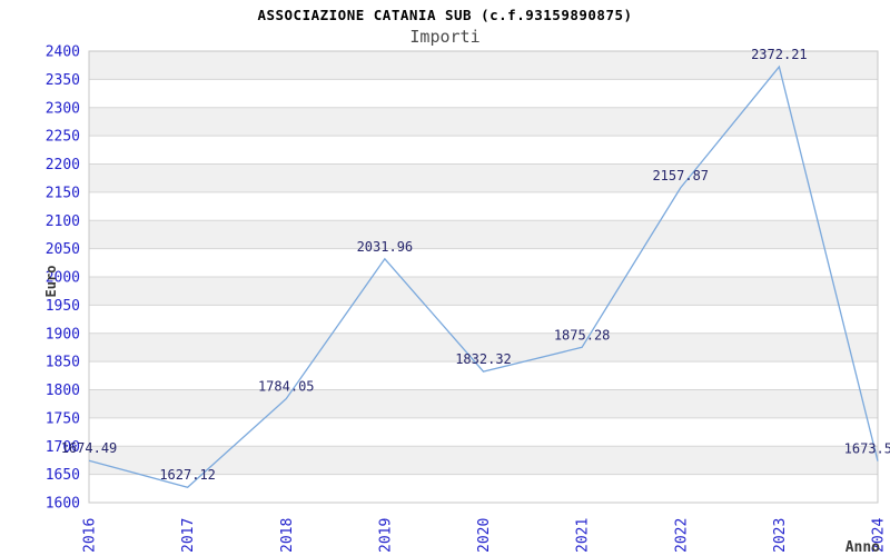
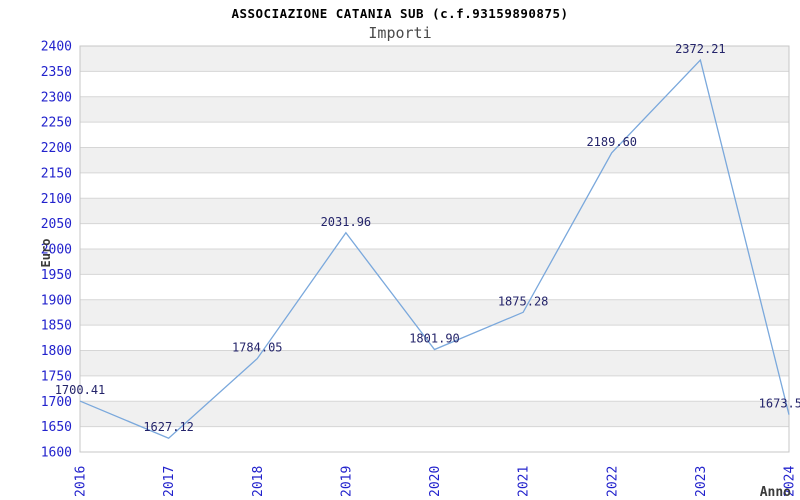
2016: 1674.49 -> 1700.41
2020: 1832.32 -> 1801.90
2022: 2157.87 -> 2189.60
